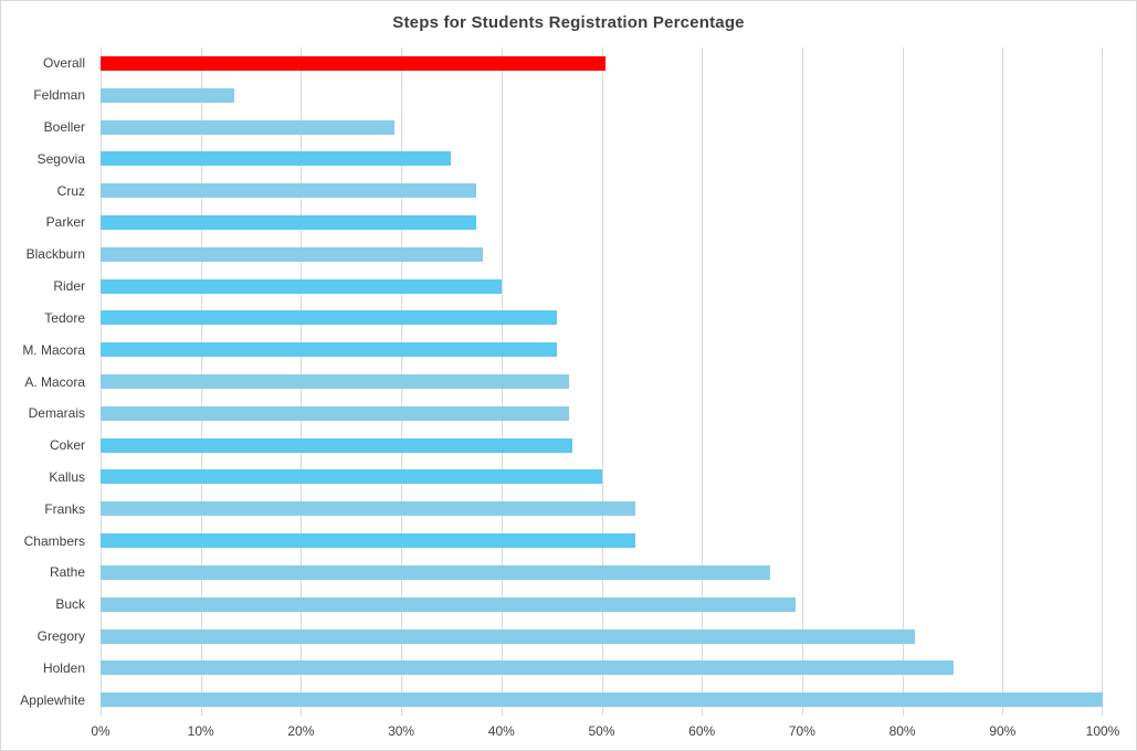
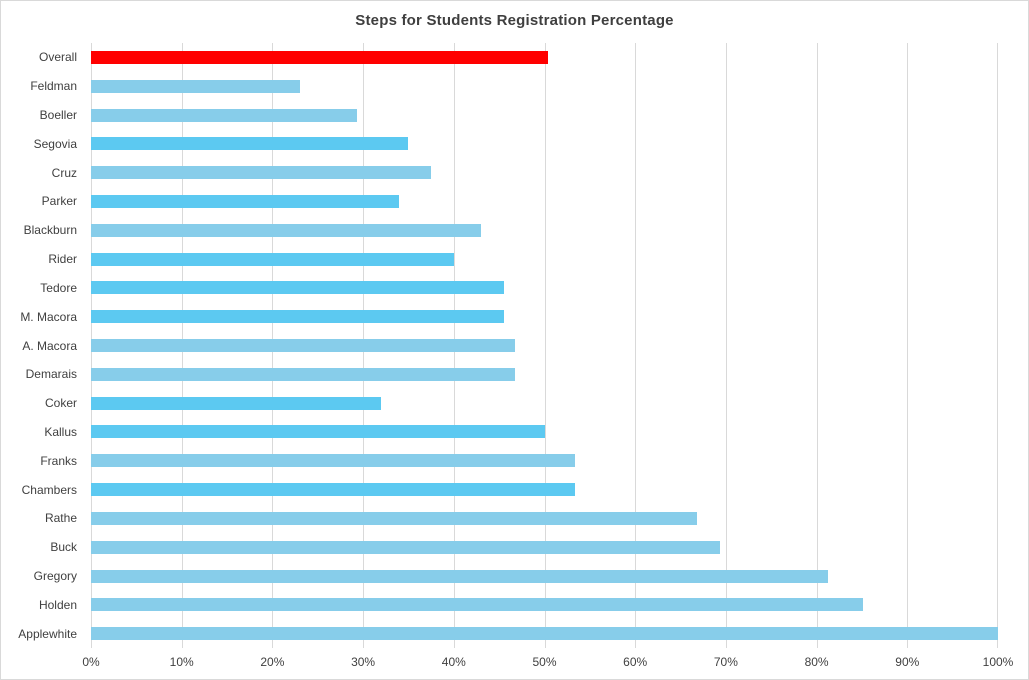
Feldman: 13% -> 23%
Parker: 38% -> 34%
Blackburn: 38% -> 43%
Coker: 47% -> 32%
